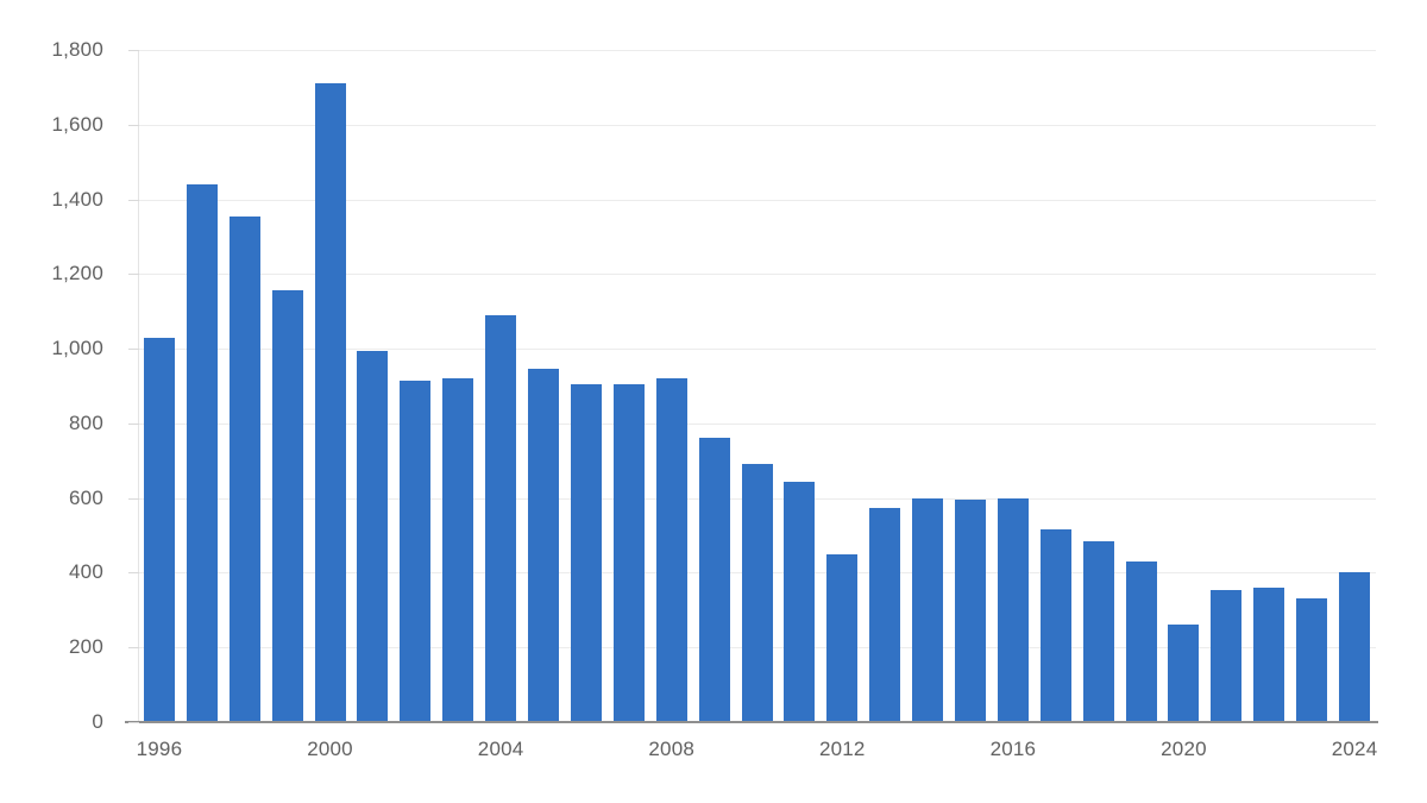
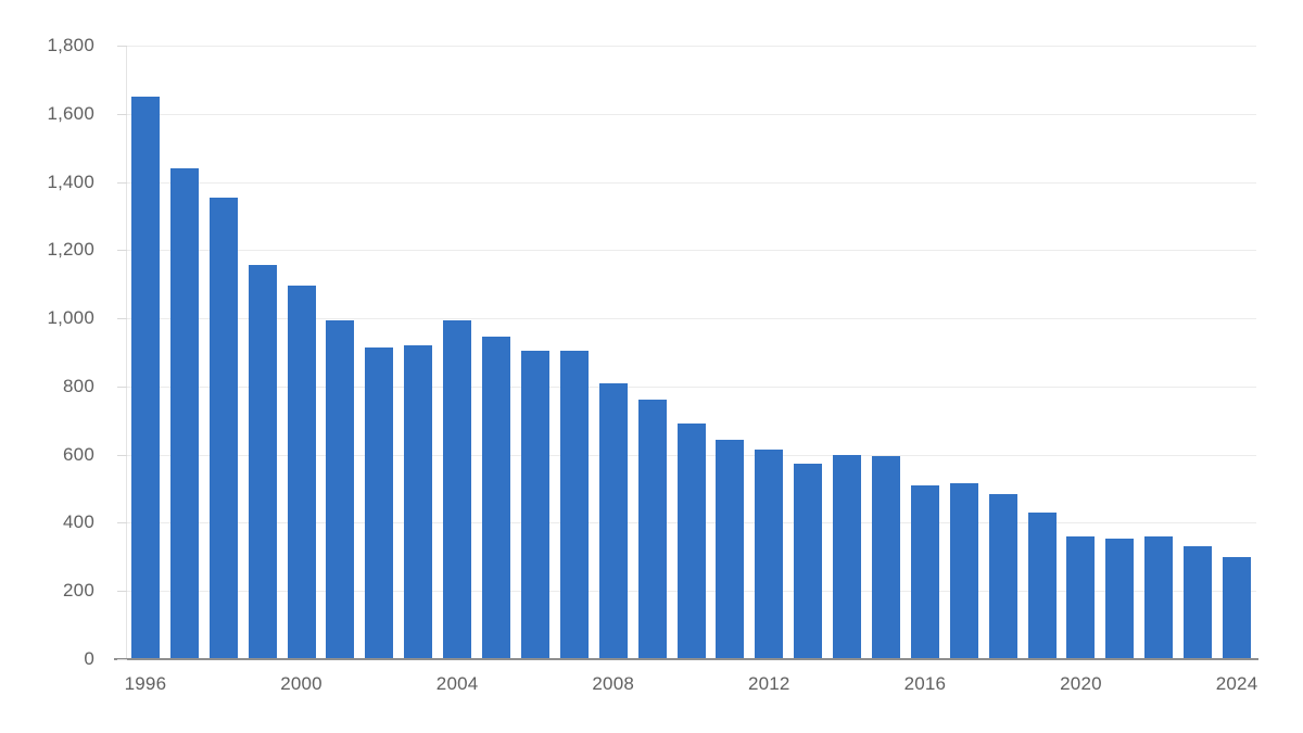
1996: 1030 -> 1650
2000: 1710 -> 1100
2004: 1090 -> 1000
2008: 920 -> 810
2012: 450 -> 620
2016: 600 -> 510
2020: 260 -> 360
2024: 400 -> 300
